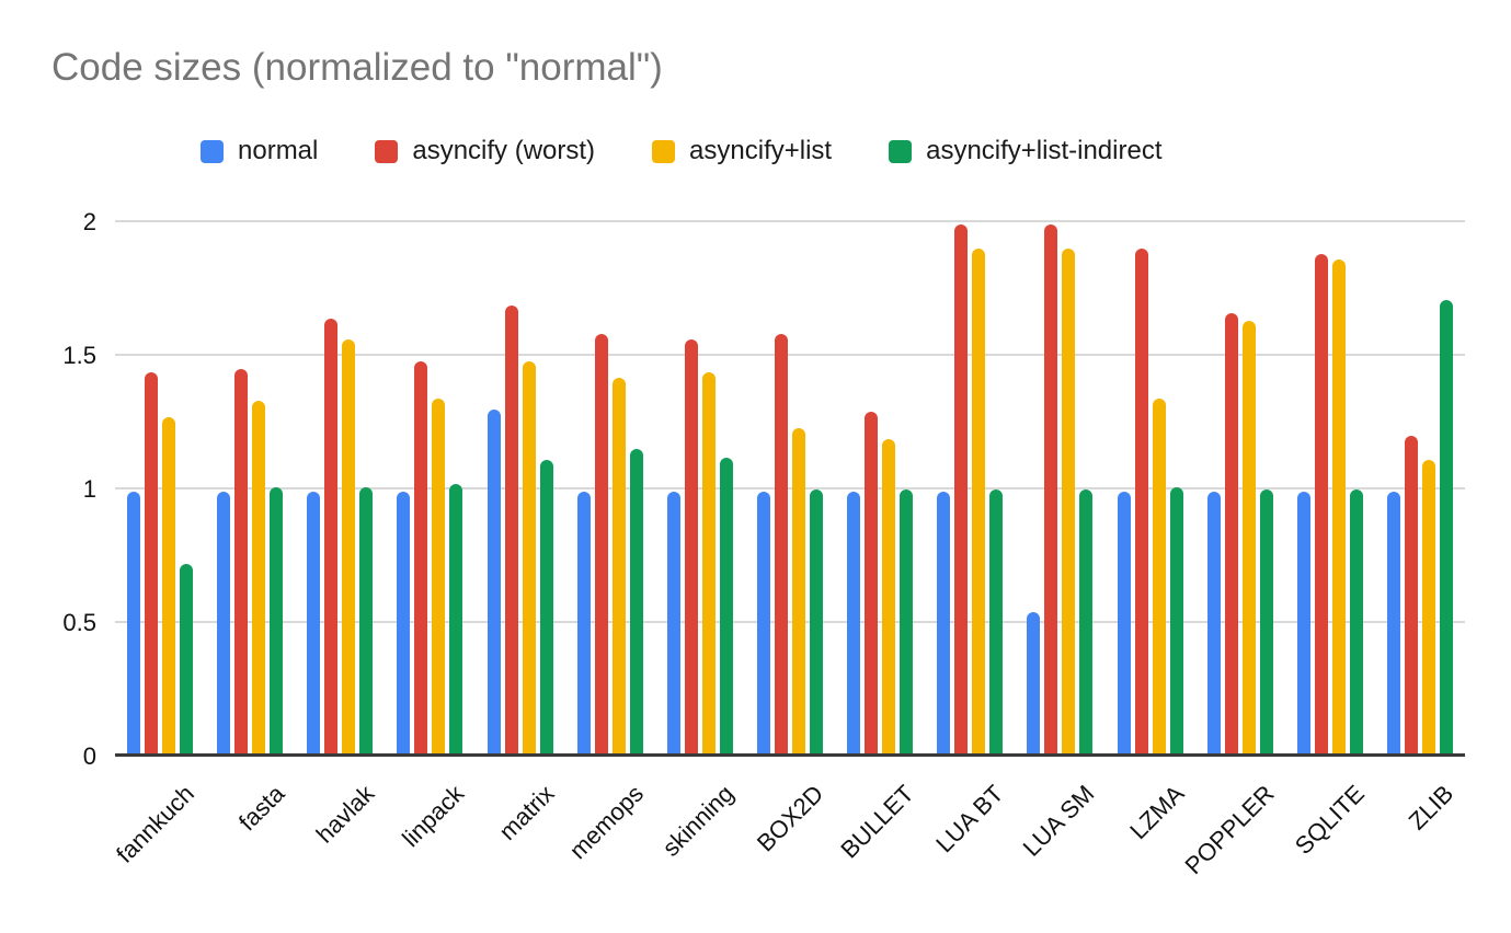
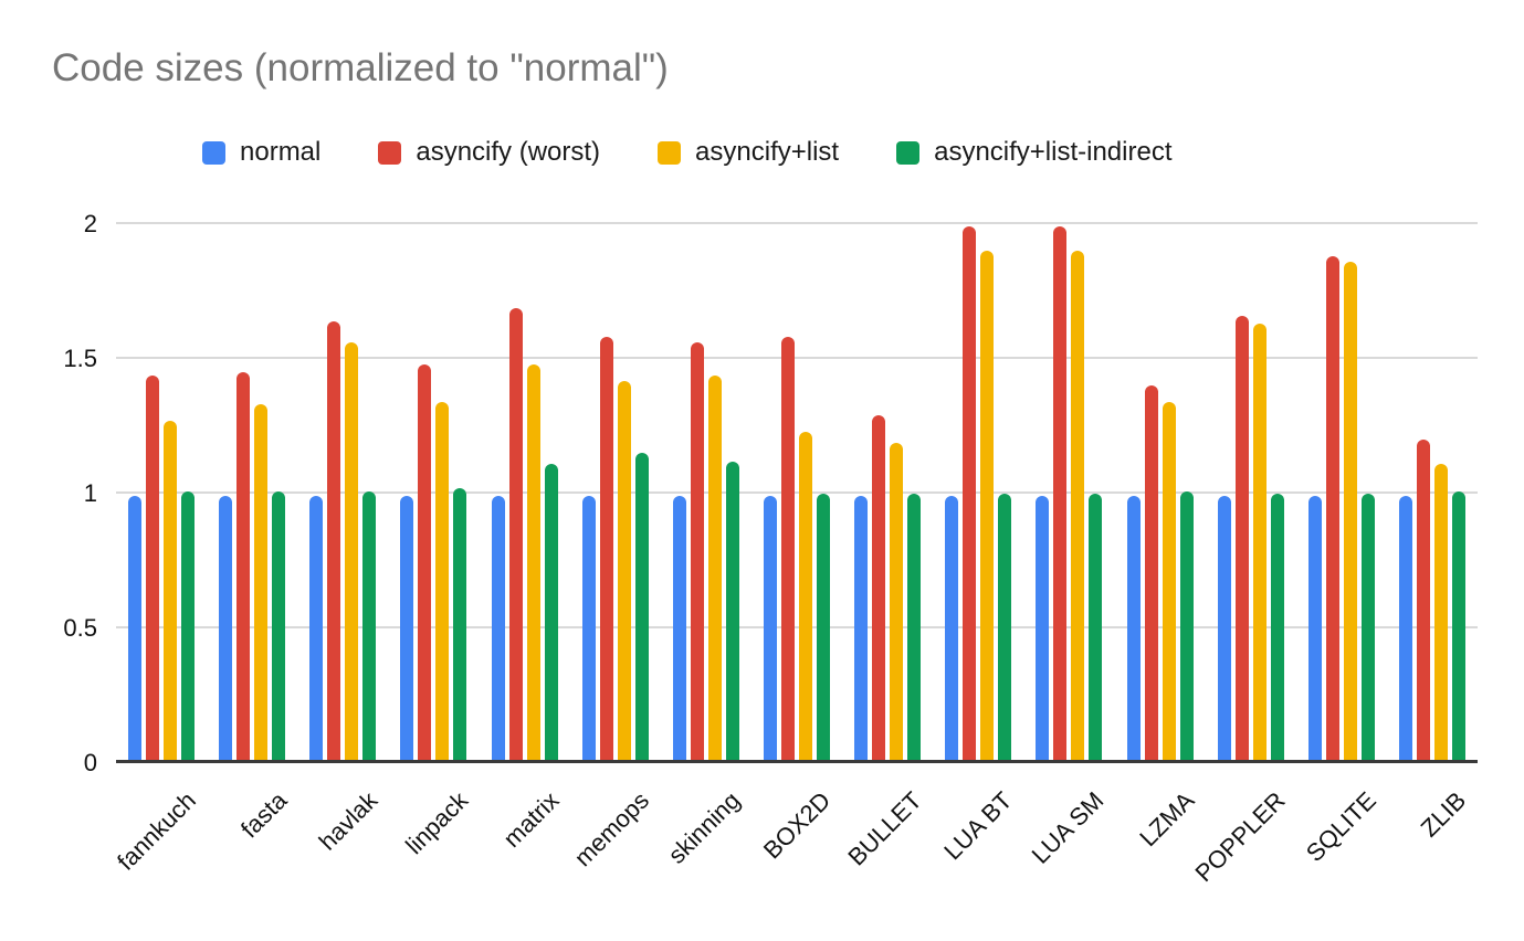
asyncify+list-indirect/fannkuch: 0.72 -> 1.01
normal/matrix: 1.30 -> 0.99
normal/LUA SM: 0.54 -> 0.99
asyncify (worst)/LZMA: 1.90 -> 1.40
asyncify+list-indirect/ZLIB: 1.71 -> 1.01
